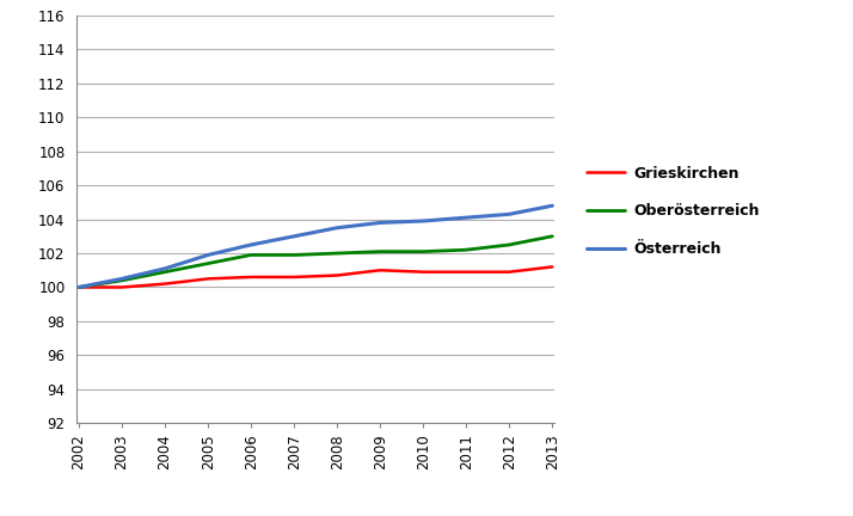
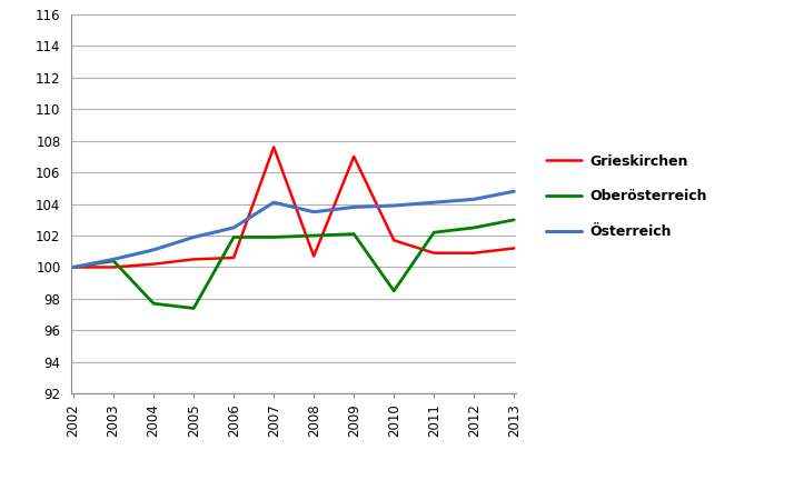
Oberösterreich/2004: 100.9 -> 97.7
Oberösterreich/2005: 101.4 -> 97.4
Grieskirchen/2007: 100.6 -> 107.6
Österreich/2007: 103.0 -> 104.1
Grieskirchen/2009: 101.0 -> 107.0
Grieskirchen/2010: 100.9 -> 101.7
Oberösterreich/2010: 102.1 -> 98.5
